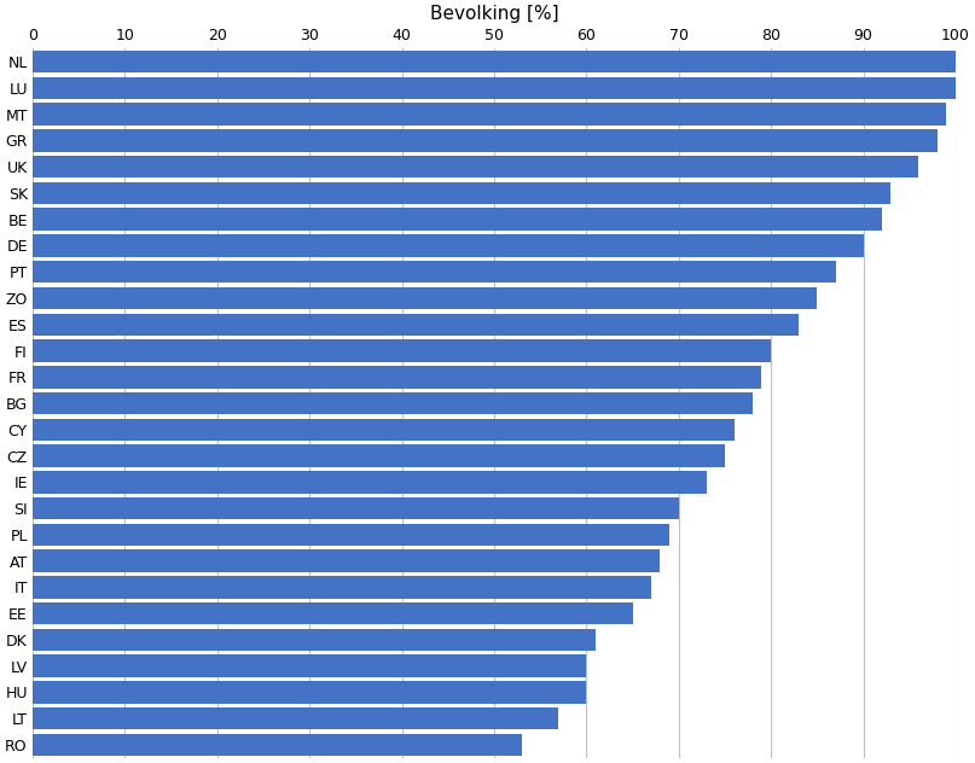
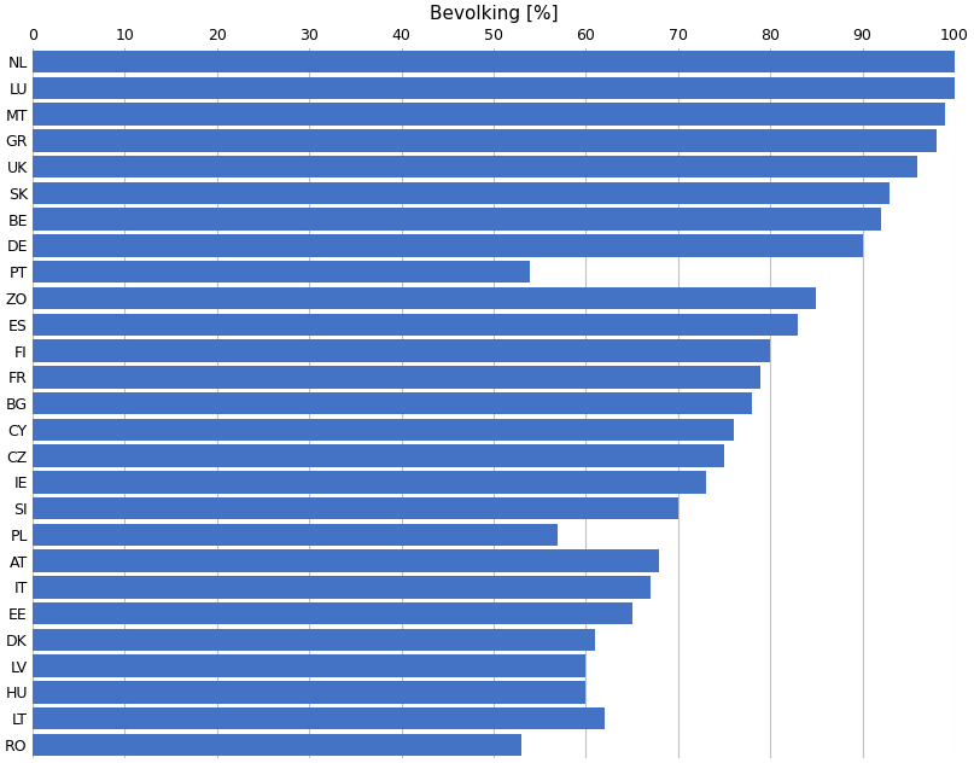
PT: 87 -> 54
PL: 69 -> 57
LT: 57 -> 62
